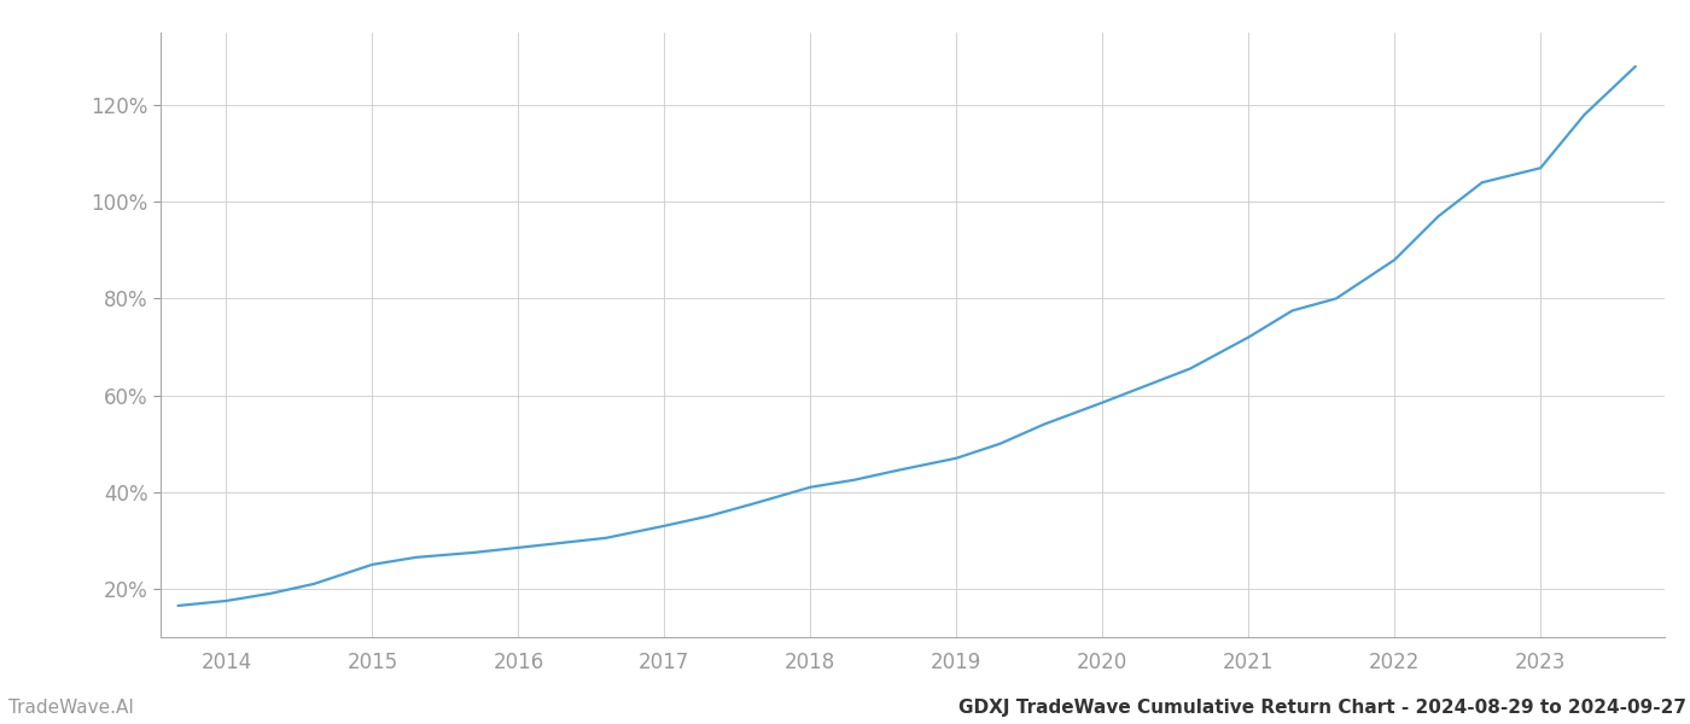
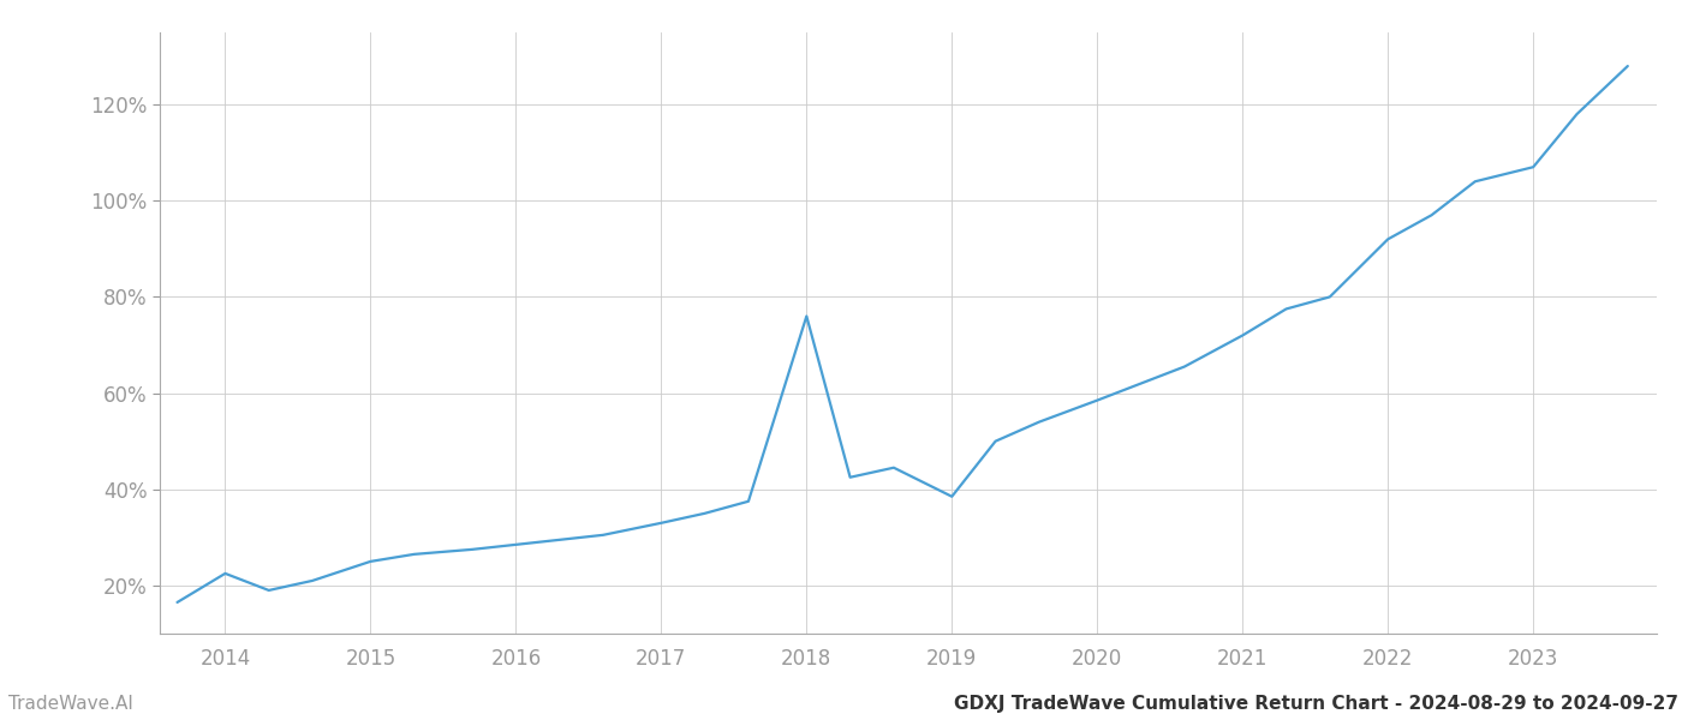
2014: 17.5% -> 22.5%
2018: 41.0% -> 76.0%
2019: 47.0% -> 38.5%
2022: 88.0% -> 92.0%
